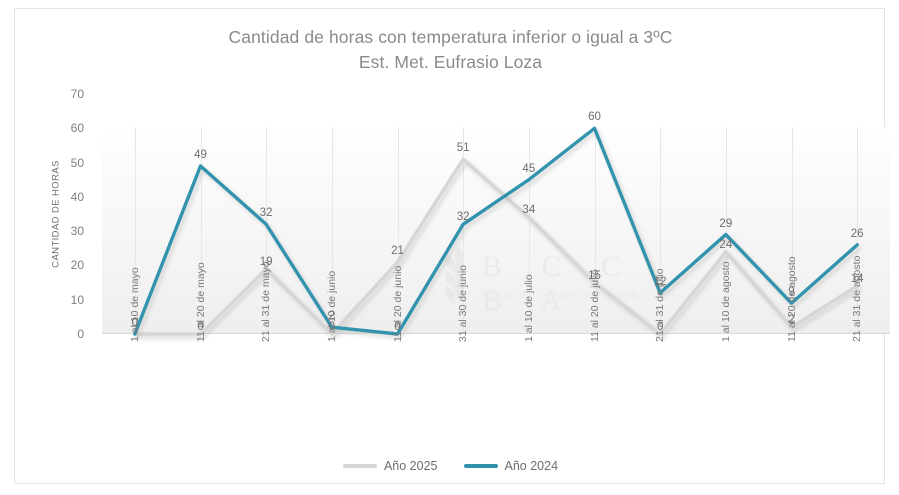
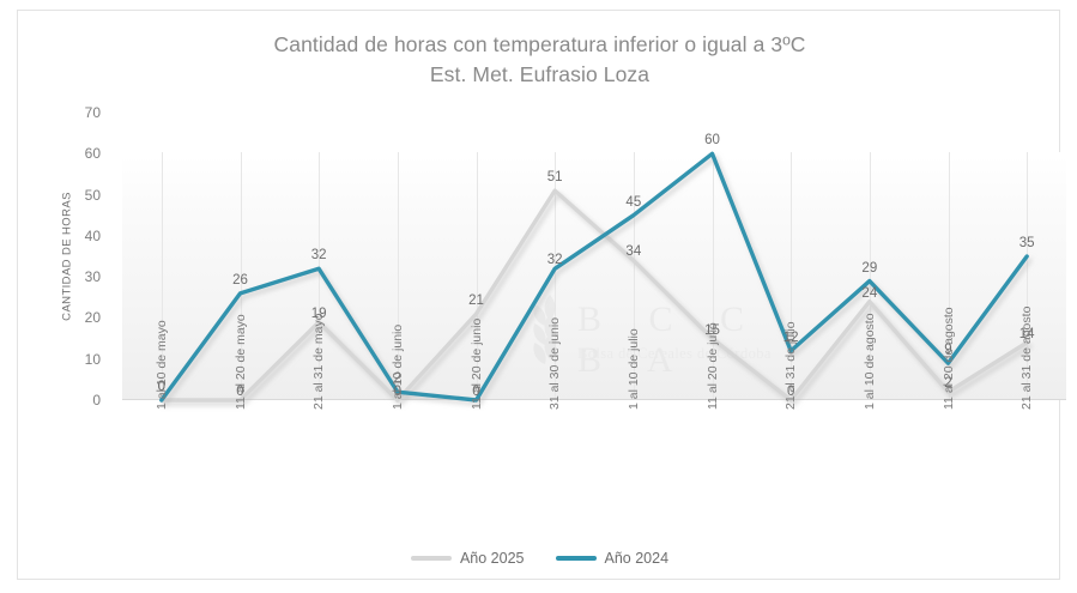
Año 2024/11 al 20 de mayo: 49 -> 26
Año 2024/21 al 31 de agosto: 26 -> 35
